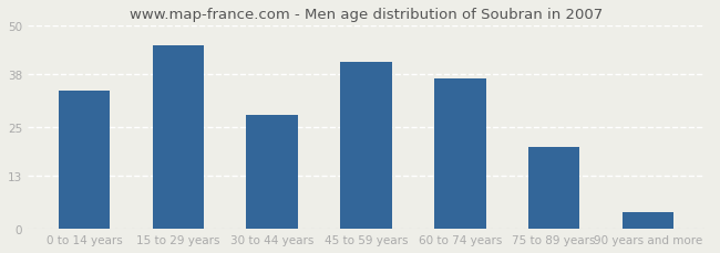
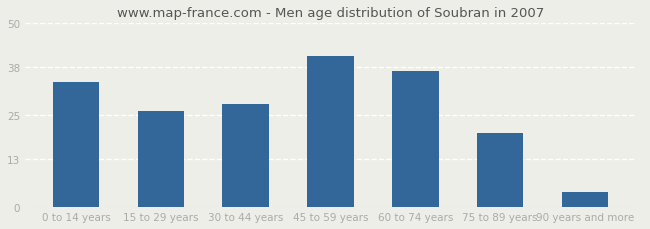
15 to 29 years: 45 -> 26
